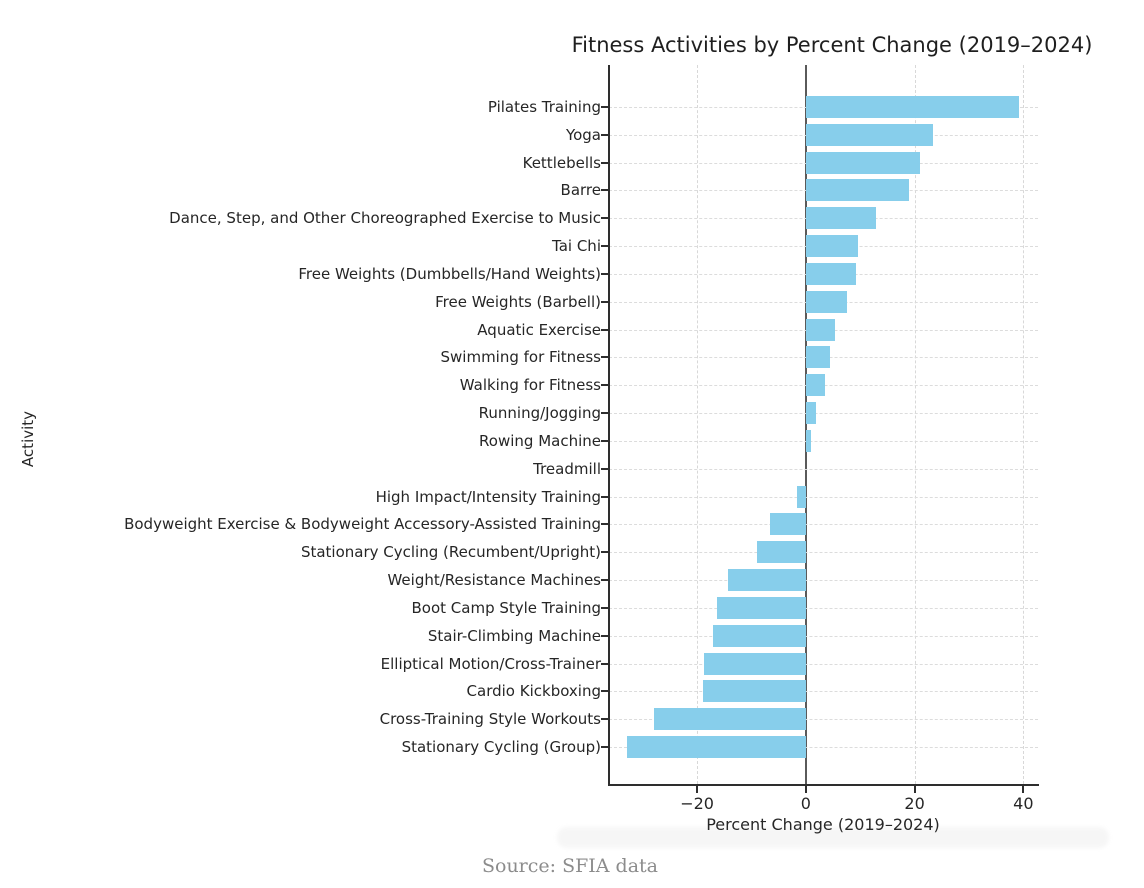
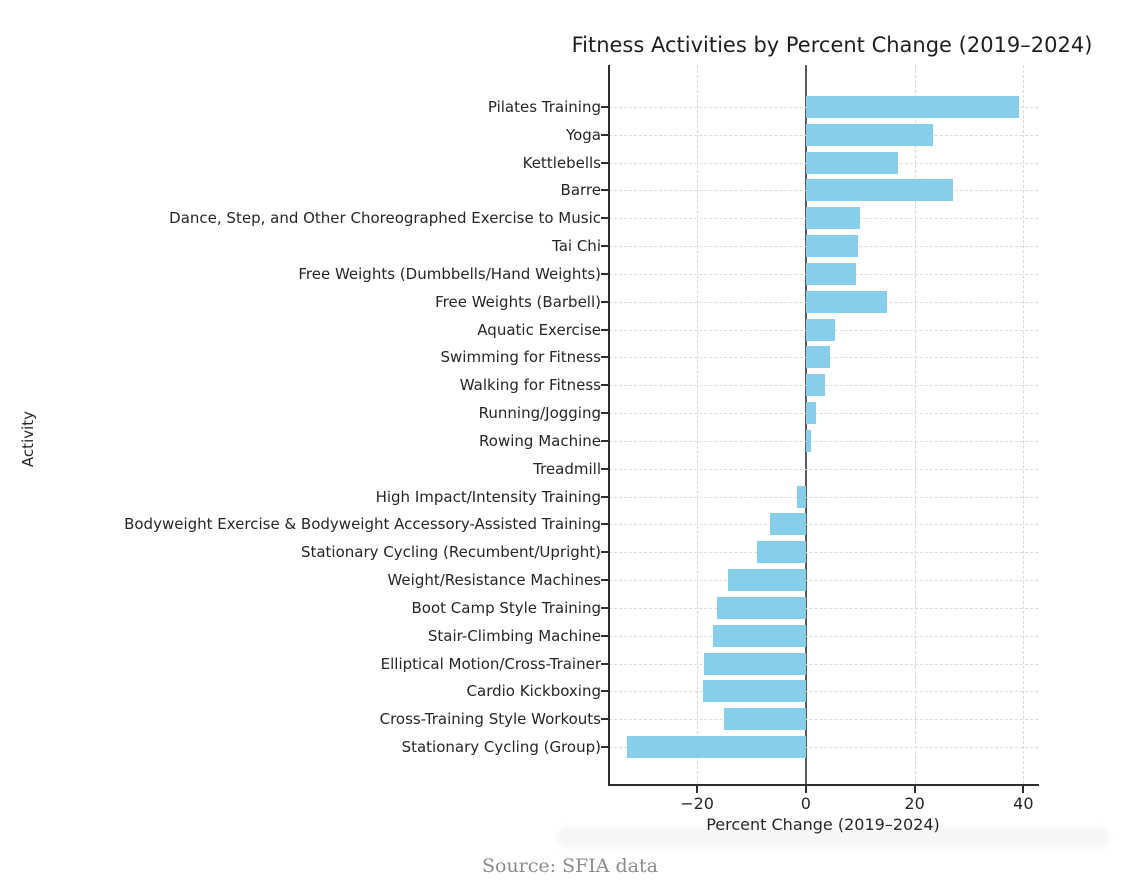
Kettlebells: 21 -> 17
Barre: 19 -> 27
Dance, Step, and Other Choreographed Exercise to Music: 13 -> 10
Free Weights (Barbell): 8 -> 15
Cross-Training Style Workouts: -28 -> -15
